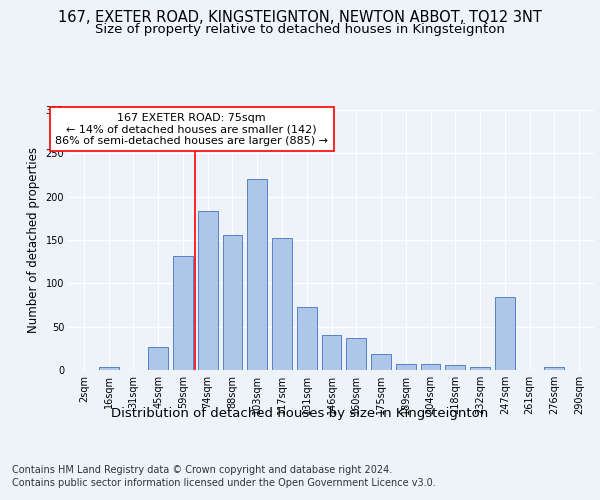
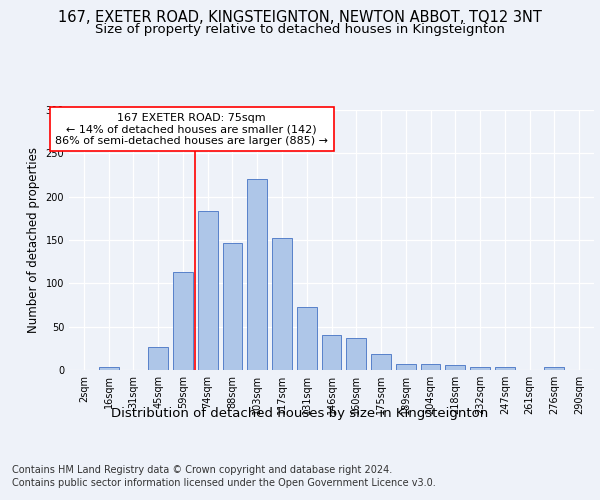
59sqm: 132 -> 113
88sqm: 156 -> 146
247sqm: 84 -> 3
